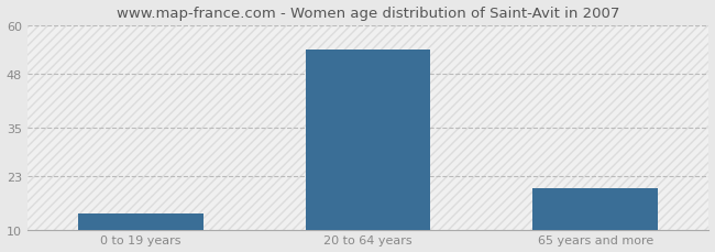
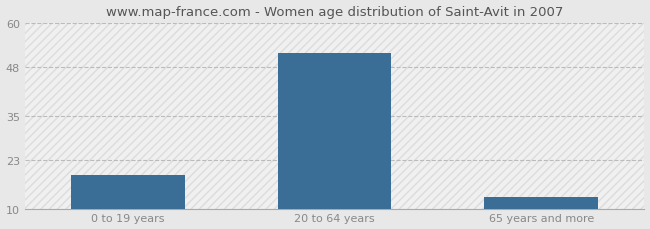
0 to 19 years: 14 -> 19
20 to 64 years: 54 -> 52
65 years and more: 20 -> 13
